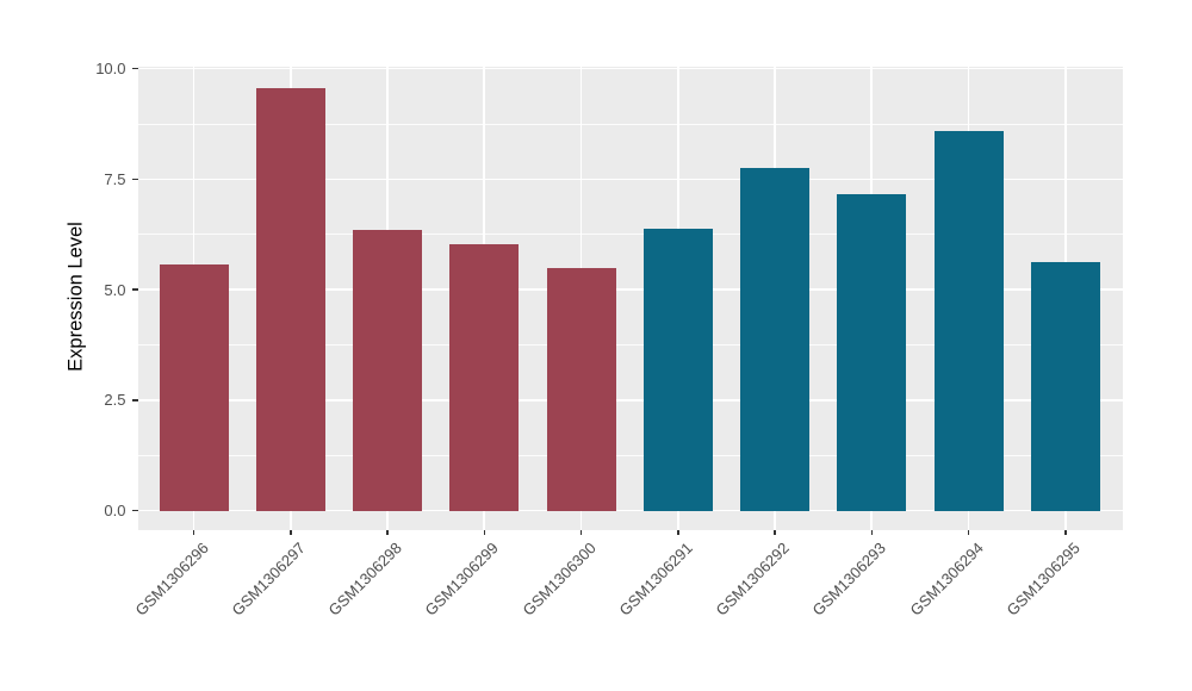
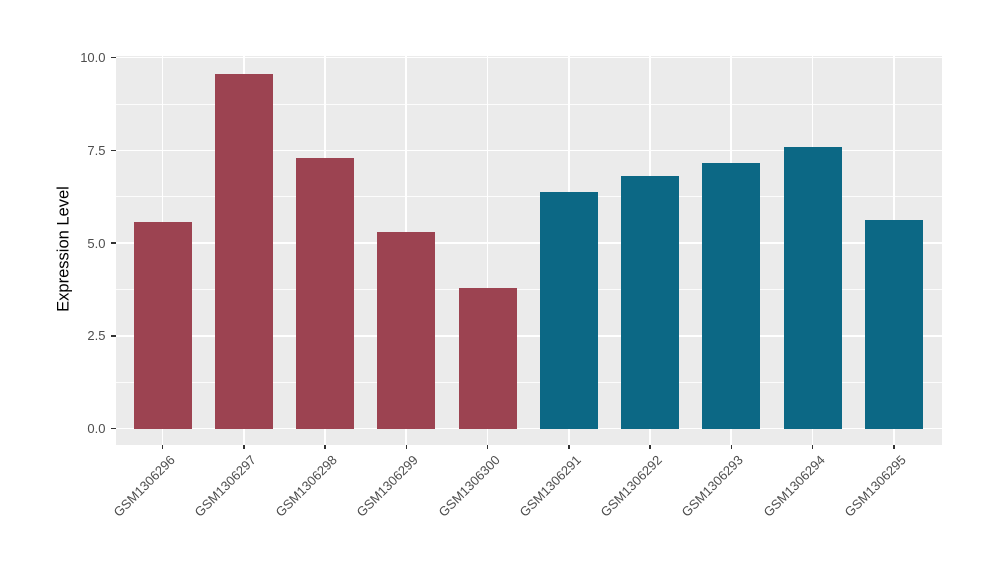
GSM1306298: 6.3 -> 7.3
GSM1306299: 6.0 -> 5.3
GSM1306300: 5.5 -> 3.8
GSM1306292: 7.8 -> 6.8
GSM1306294: 8.6 -> 7.6
